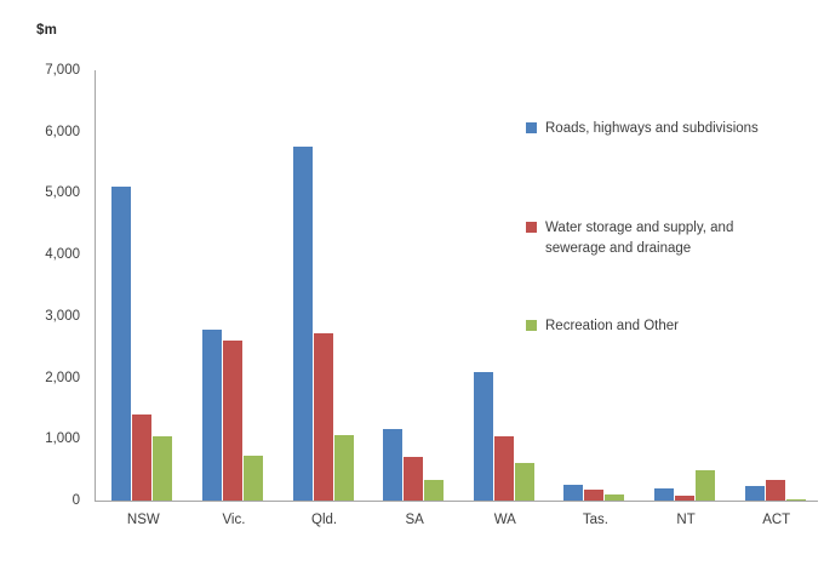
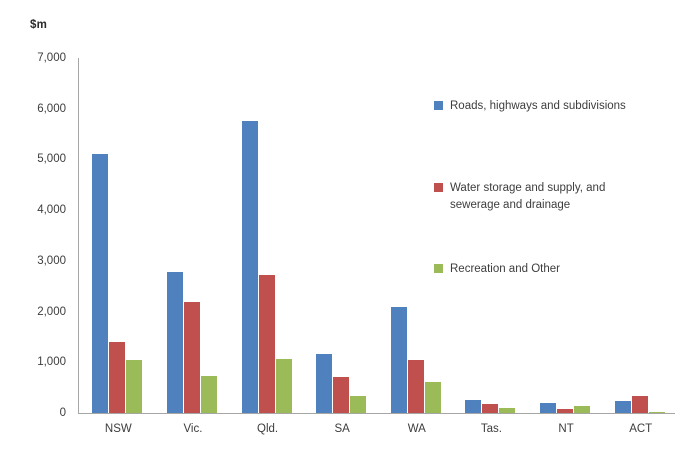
Water storage and supply, and sewerage and drainage/Vic.: 2600 -> 2200
Recreation and Other/NT: 500 -> 100
